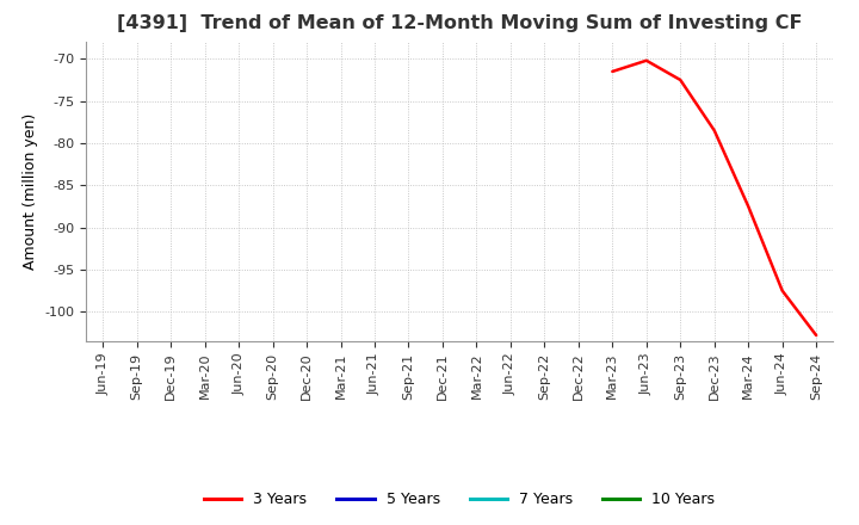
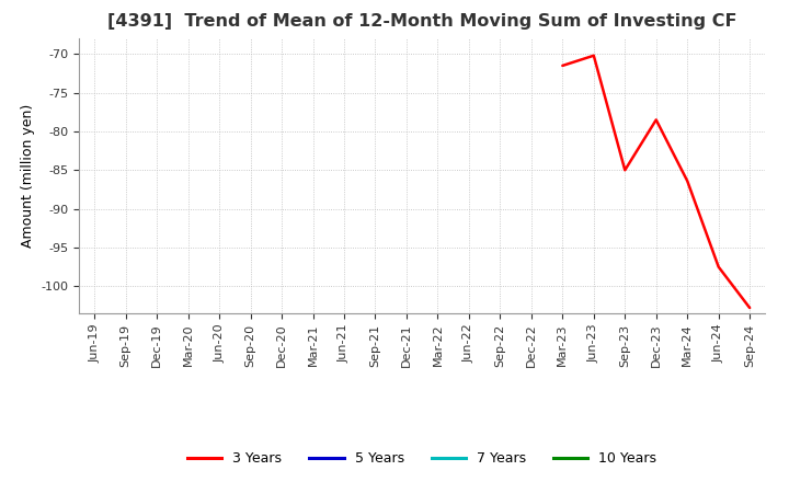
Sep-23: -72.5 -> -85.0
Mar-24: -87.5 -> -86.4
